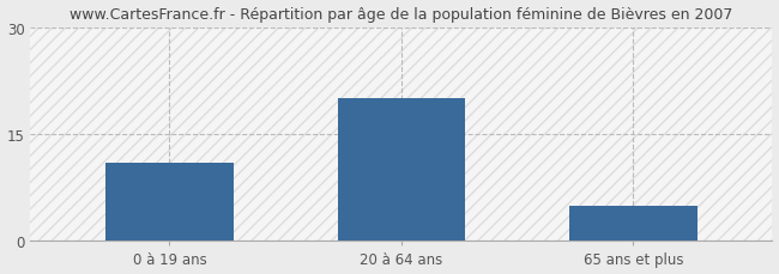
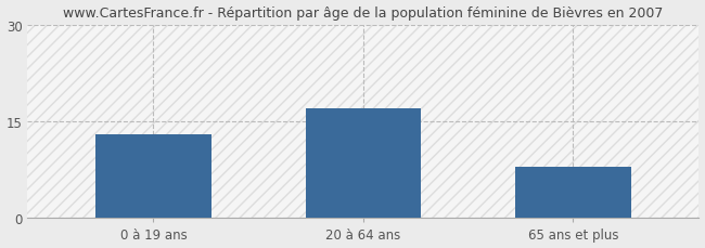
0 à 19 ans: 11 -> 13
20 à 64 ans: 20 -> 17
65 ans et plus: 5 -> 8
